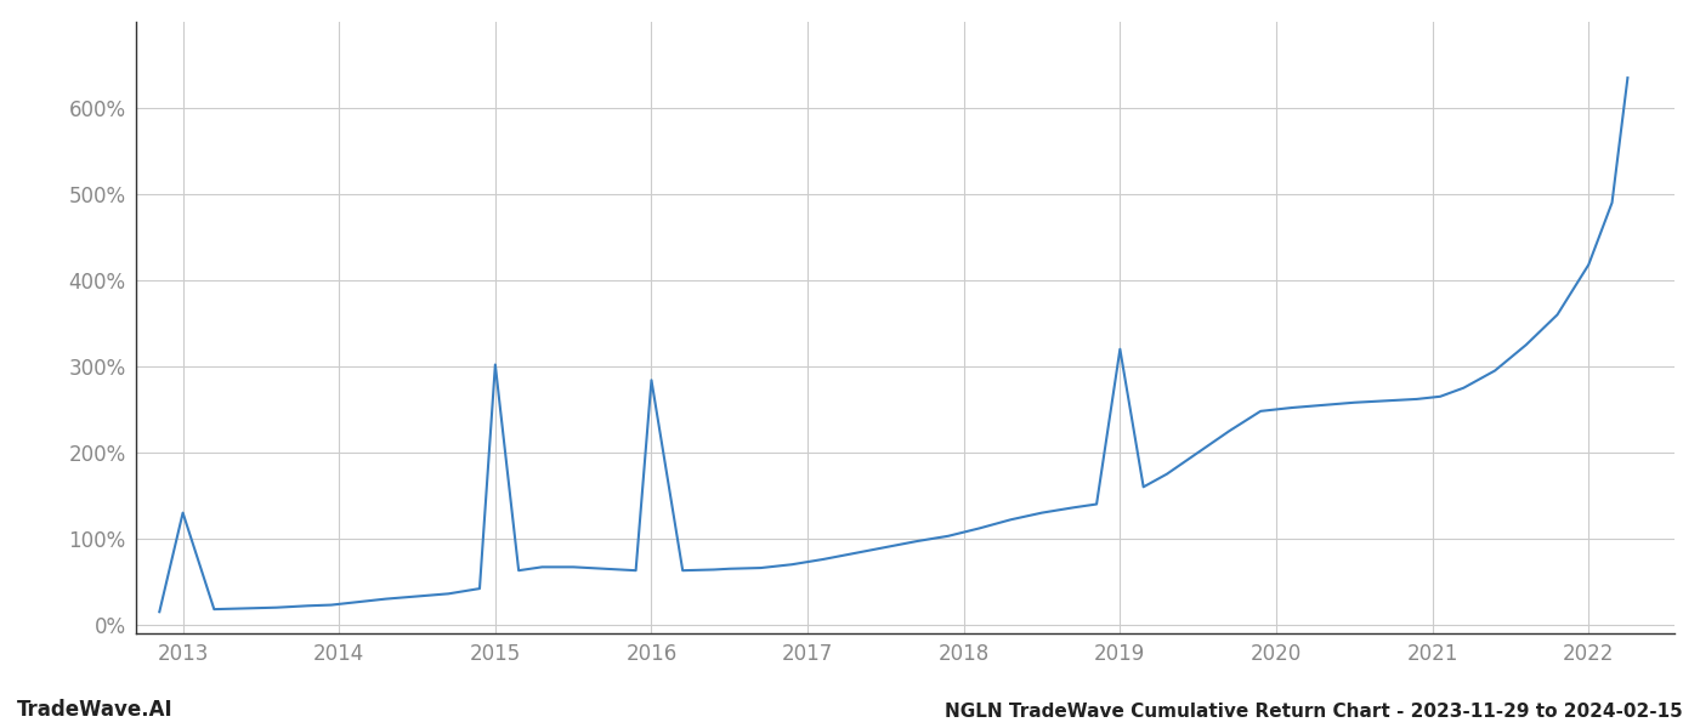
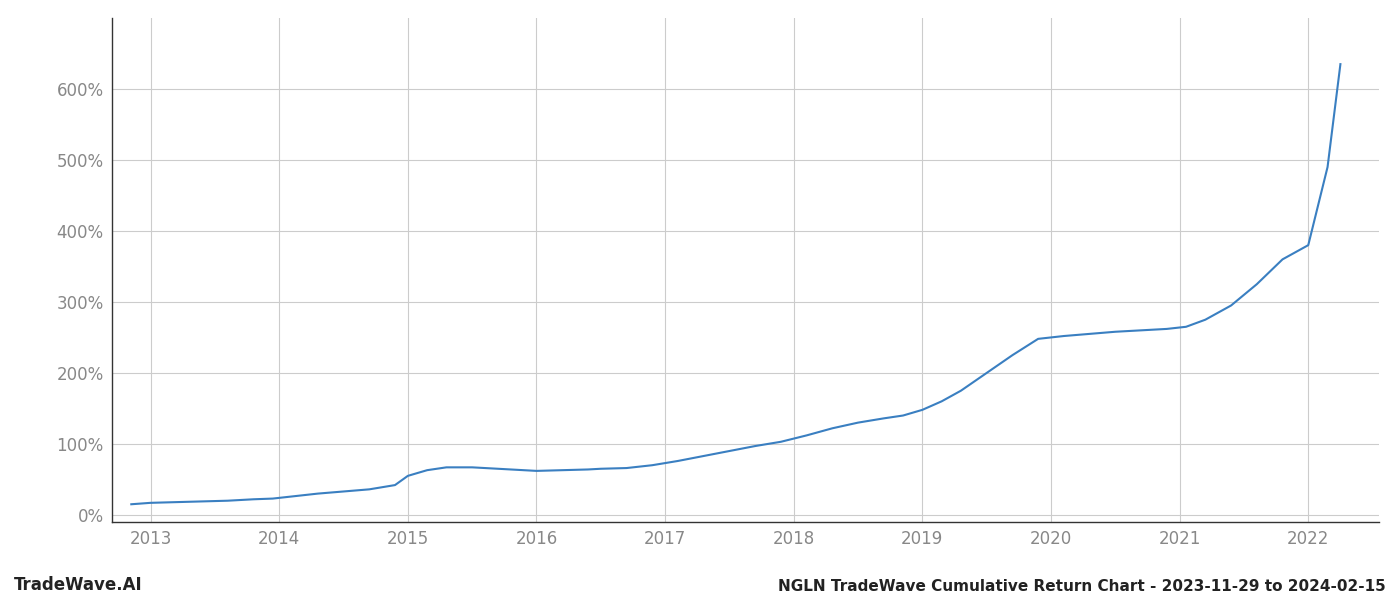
2013: 130% -> 17%
2015: 302% -> 55%
2016: 284% -> 62%
2019: 320% -> 148%
2022: 418% -> 380%
